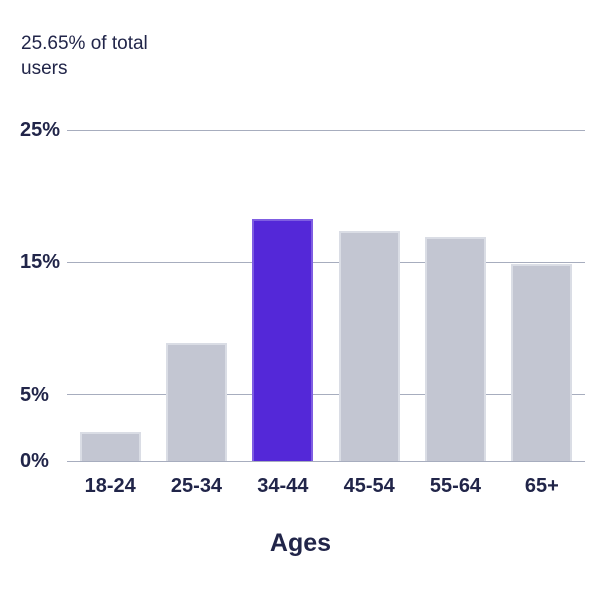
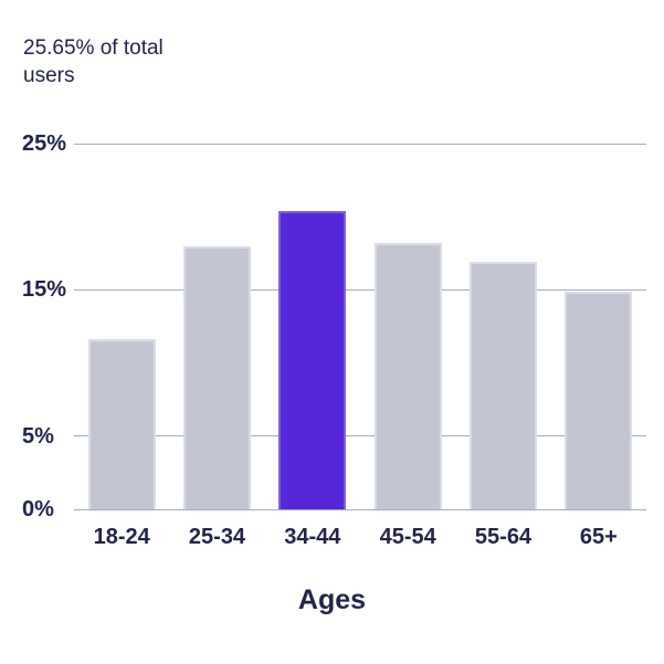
18-24: 2.2% -> 11.6%
25-34: 8.9% -> 18.0%
34-44: 18.3% -> 20.4%
45-54: 17.4% -> 18.2%
